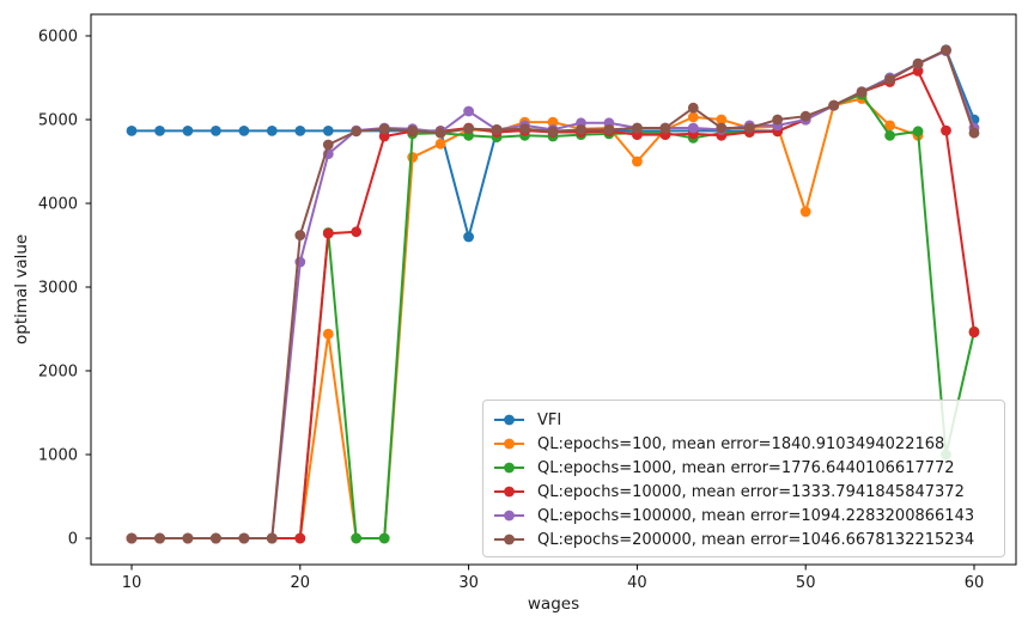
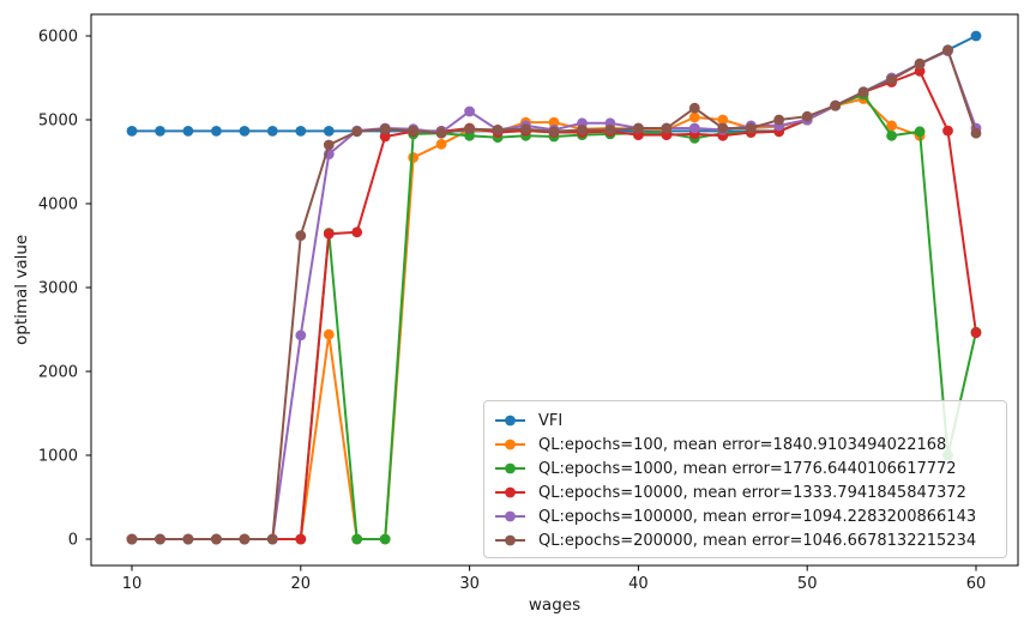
QL:epochs=100000, mean error=1094.2283200866143/20: 3300 -> 2400
VFI/30: 3600 -> 4900
QL:epochs=100, mean error=1840.9103494022168/40: 4500 -> 4900
QL:epochs=100, mean error=1840.9103494022168/50: 3900 -> 5000
VFI/60: 5000 -> 6000
